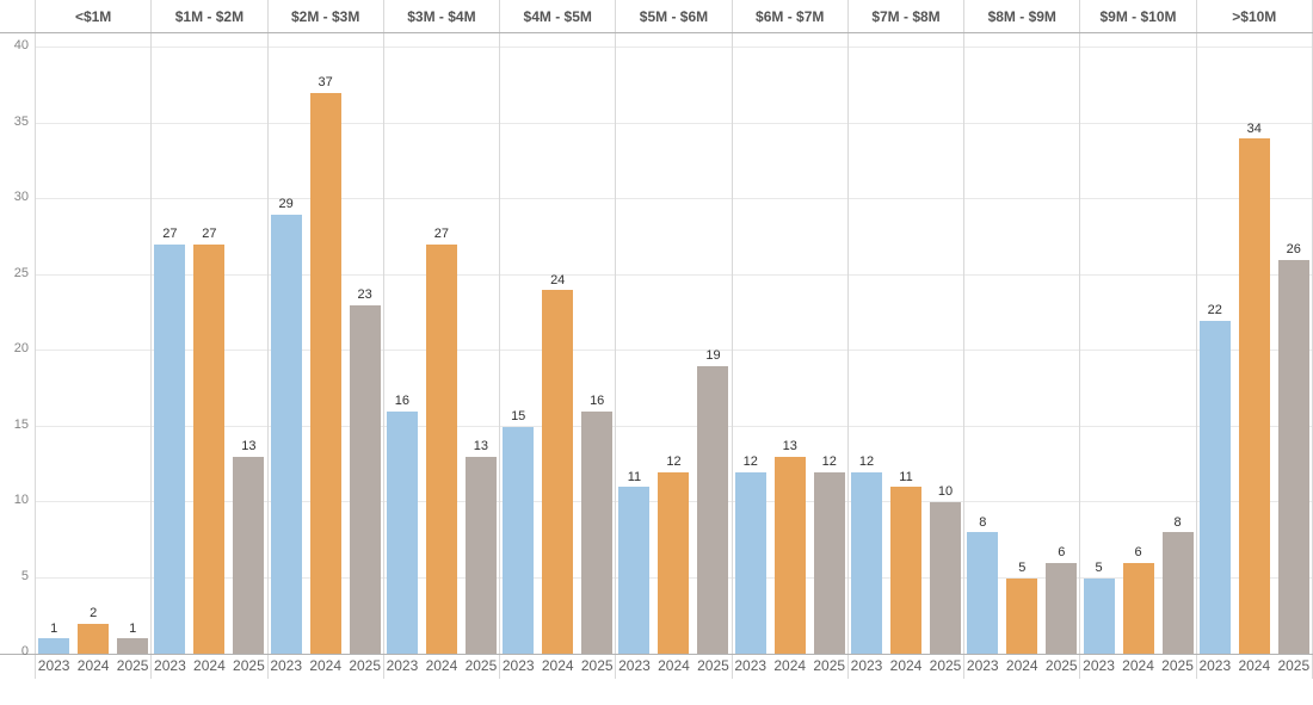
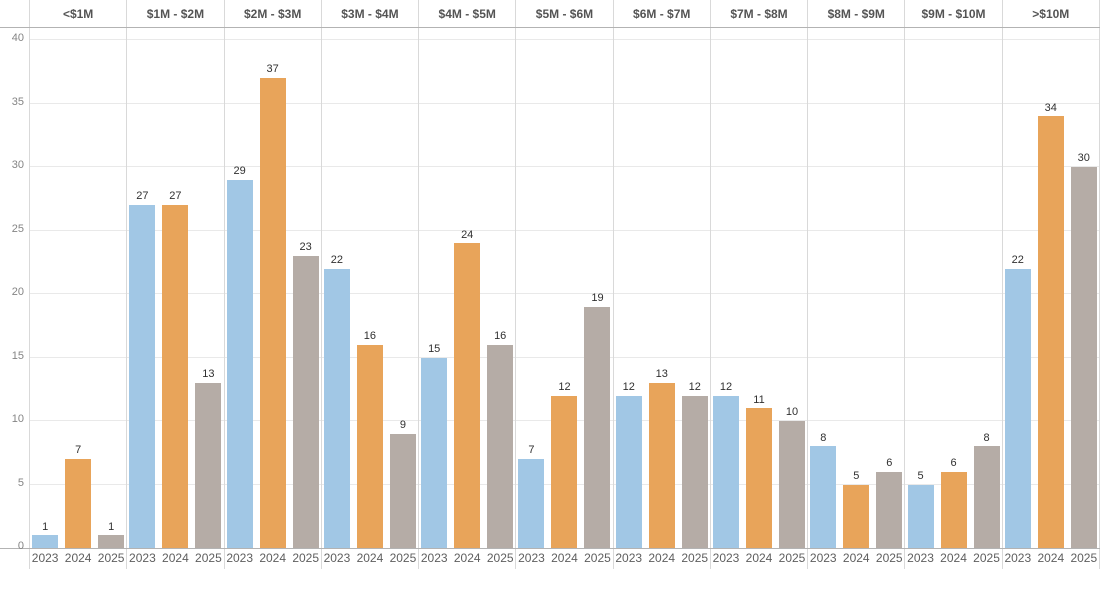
2024/<$1M: 2 -> 7
2023/$3M - $4M: 16 -> 22
2024/$3M - $4M: 27 -> 16
2025/$3M - $4M: 13 -> 9
2023/$5M - $6M: 11 -> 7
2025/>$10M: 26 -> 30
